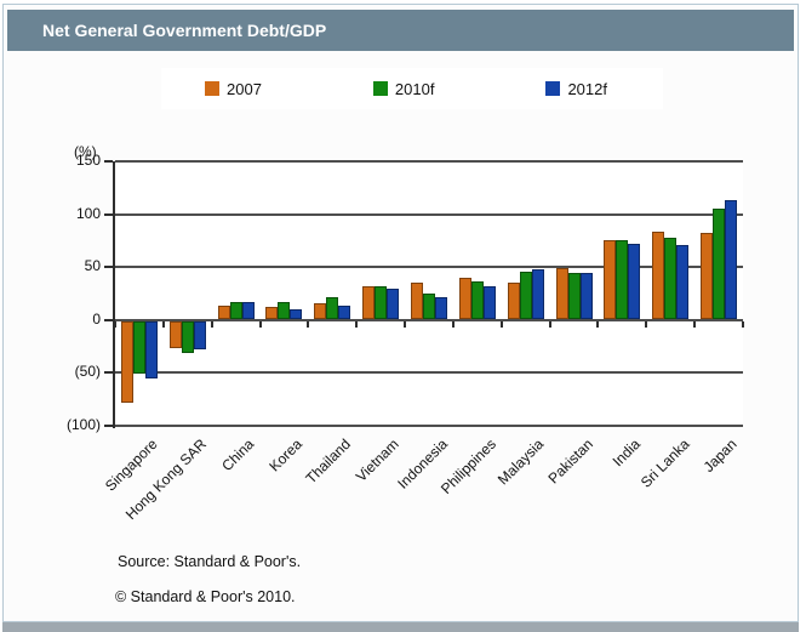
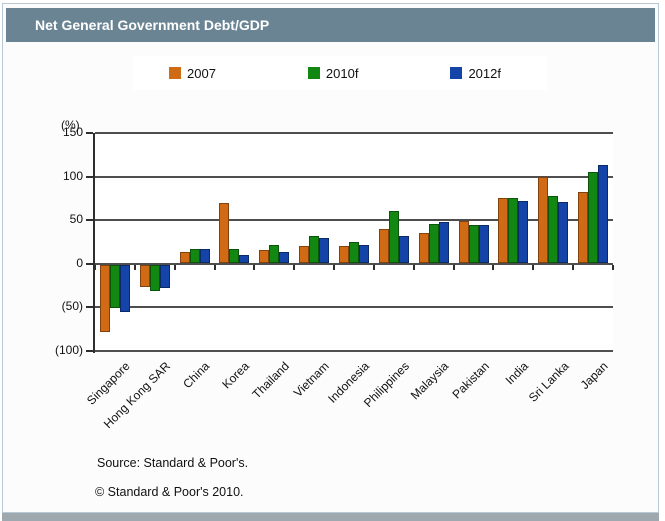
2007/Korea: 10 -> 70
2007/Vietnam: 30 -> 20
2007/Indonesia: 40 -> 20
2010f/Philippines: 40 -> 60
2007/Sri Lanka: 80 -> 100
